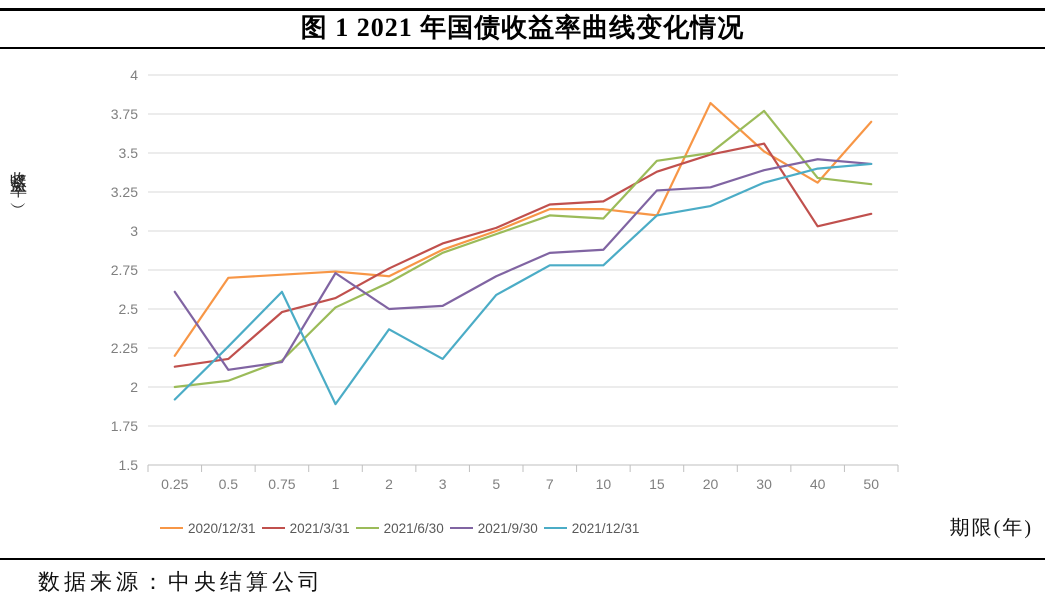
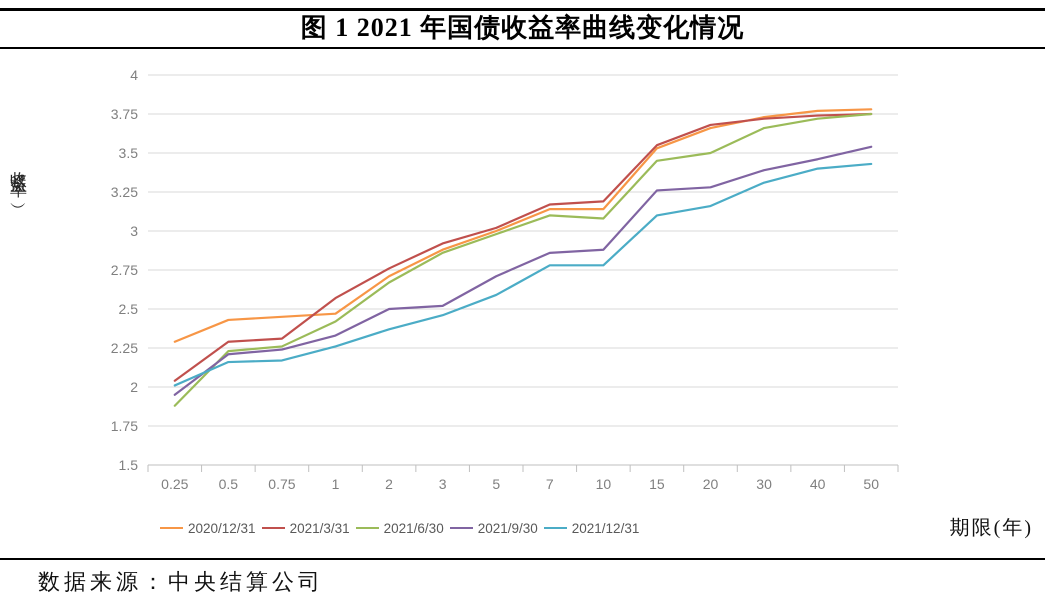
2020/12/31/0.25: 2.20 -> 2.29
2021/3/31/0.25: 2.13 -> 2.04
2021/6/30/0.25: 2.00 -> 1.88
2021/9/30/0.25: 2.61 -> 1.95
2021/12/31/0.25: 1.92 -> 2.01
2020/12/31/0.5: 2.70 -> 2.43
2021/3/31/0.5: 2.18 -> 2.29
2021/6/30/0.5: 2.04 -> 2.23
2021/9/30/0.5: 2.11 -> 2.21
2021/12/31/0.5: 2.26 -> 2.16
2020/12/31/0.75: 2.72 -> 2.45
2021/3/31/0.75: 2.48 -> 2.31
2021/6/30/0.75: 2.17 -> 2.26
2021/9/30/0.75: 2.16 -> 2.24
2021/12/31/0.75: 2.61 -> 2.17
2020/12/31/1: 2.74 -> 2.47
2021/6/30/1: 2.51 -> 2.42
2021/9/30/1: 2.73 -> 2.33
2021/12/31/1: 1.89 -> 2.26
2021/12/31/3: 2.18 -> 2.46
2020/12/31/15: 3.10 -> 3.53
2021/3/31/15: 3.38 -> 3.55
2020/12/31/20: 3.82 -> 3.66
2021/3/31/20: 3.49 -> 3.68
2020/12/31/30: 3.51 -> 3.73
2021/3/31/30: 3.56 -> 3.72
2021/6/30/30: 3.77 -> 3.66
2020/12/31/40: 3.31 -> 3.77
2021/3/31/40: 3.03 -> 3.74
2021/6/30/40: 3.34 -> 3.72
2020/12/31/50: 3.70 -> 3.78
2021/3/31/50: 3.11 -> 3.75
2021/6/30/50: 3.30 -> 3.75
2021/9/30/50: 3.43 -> 3.54
